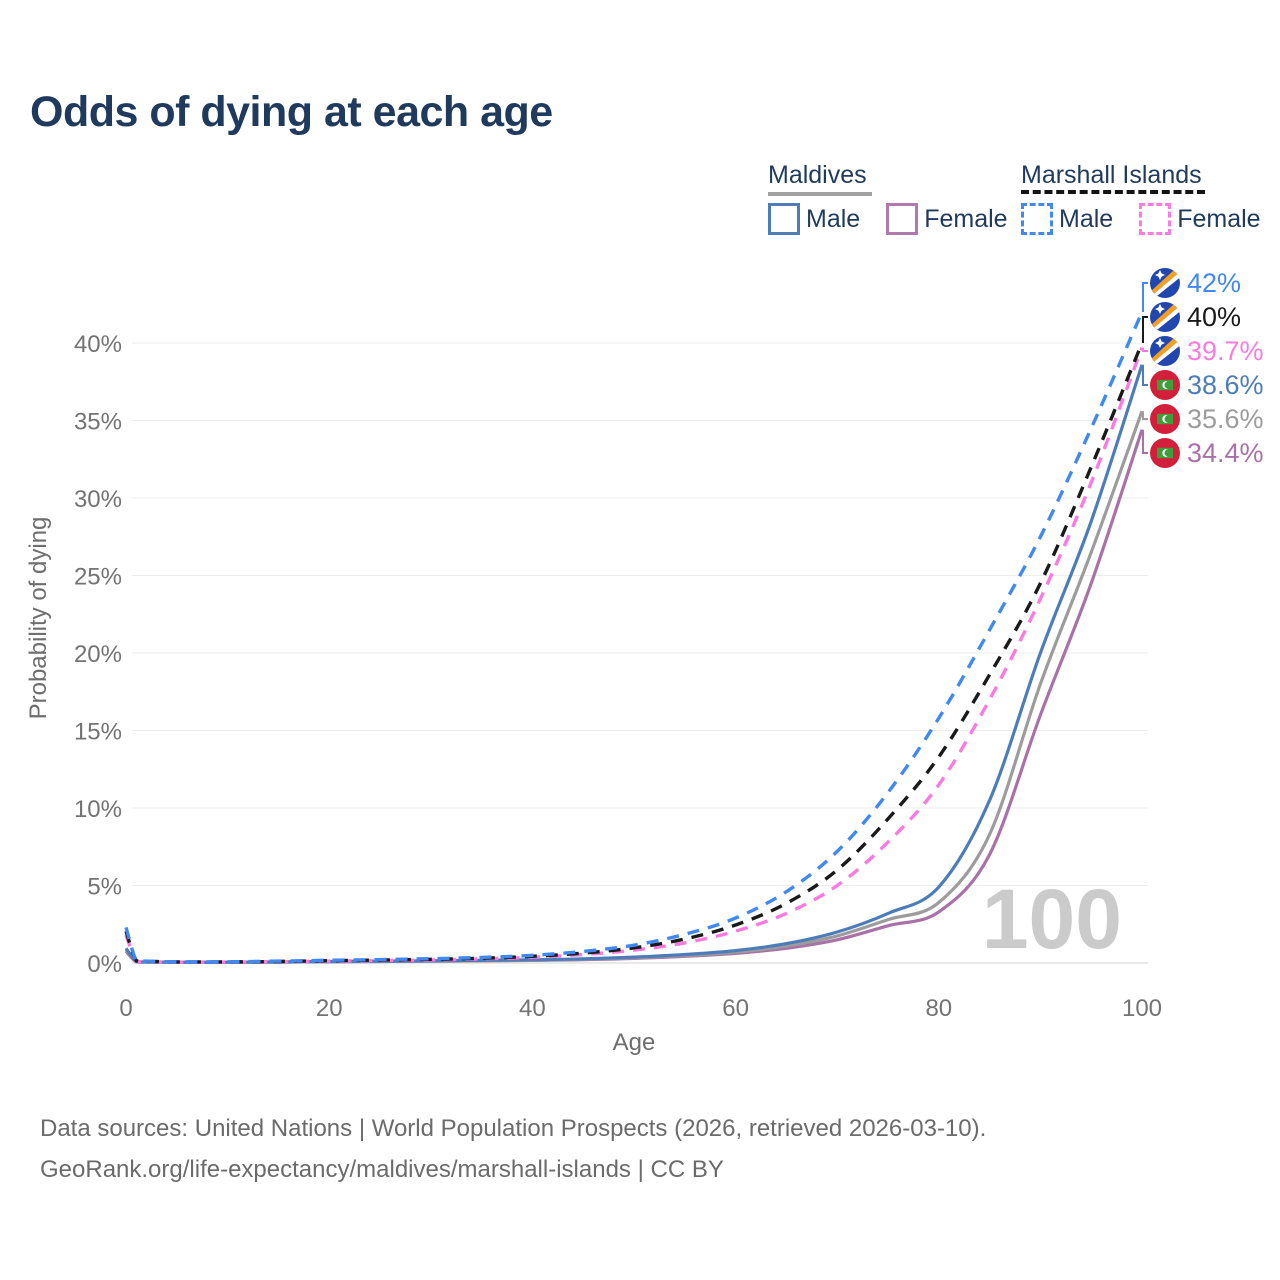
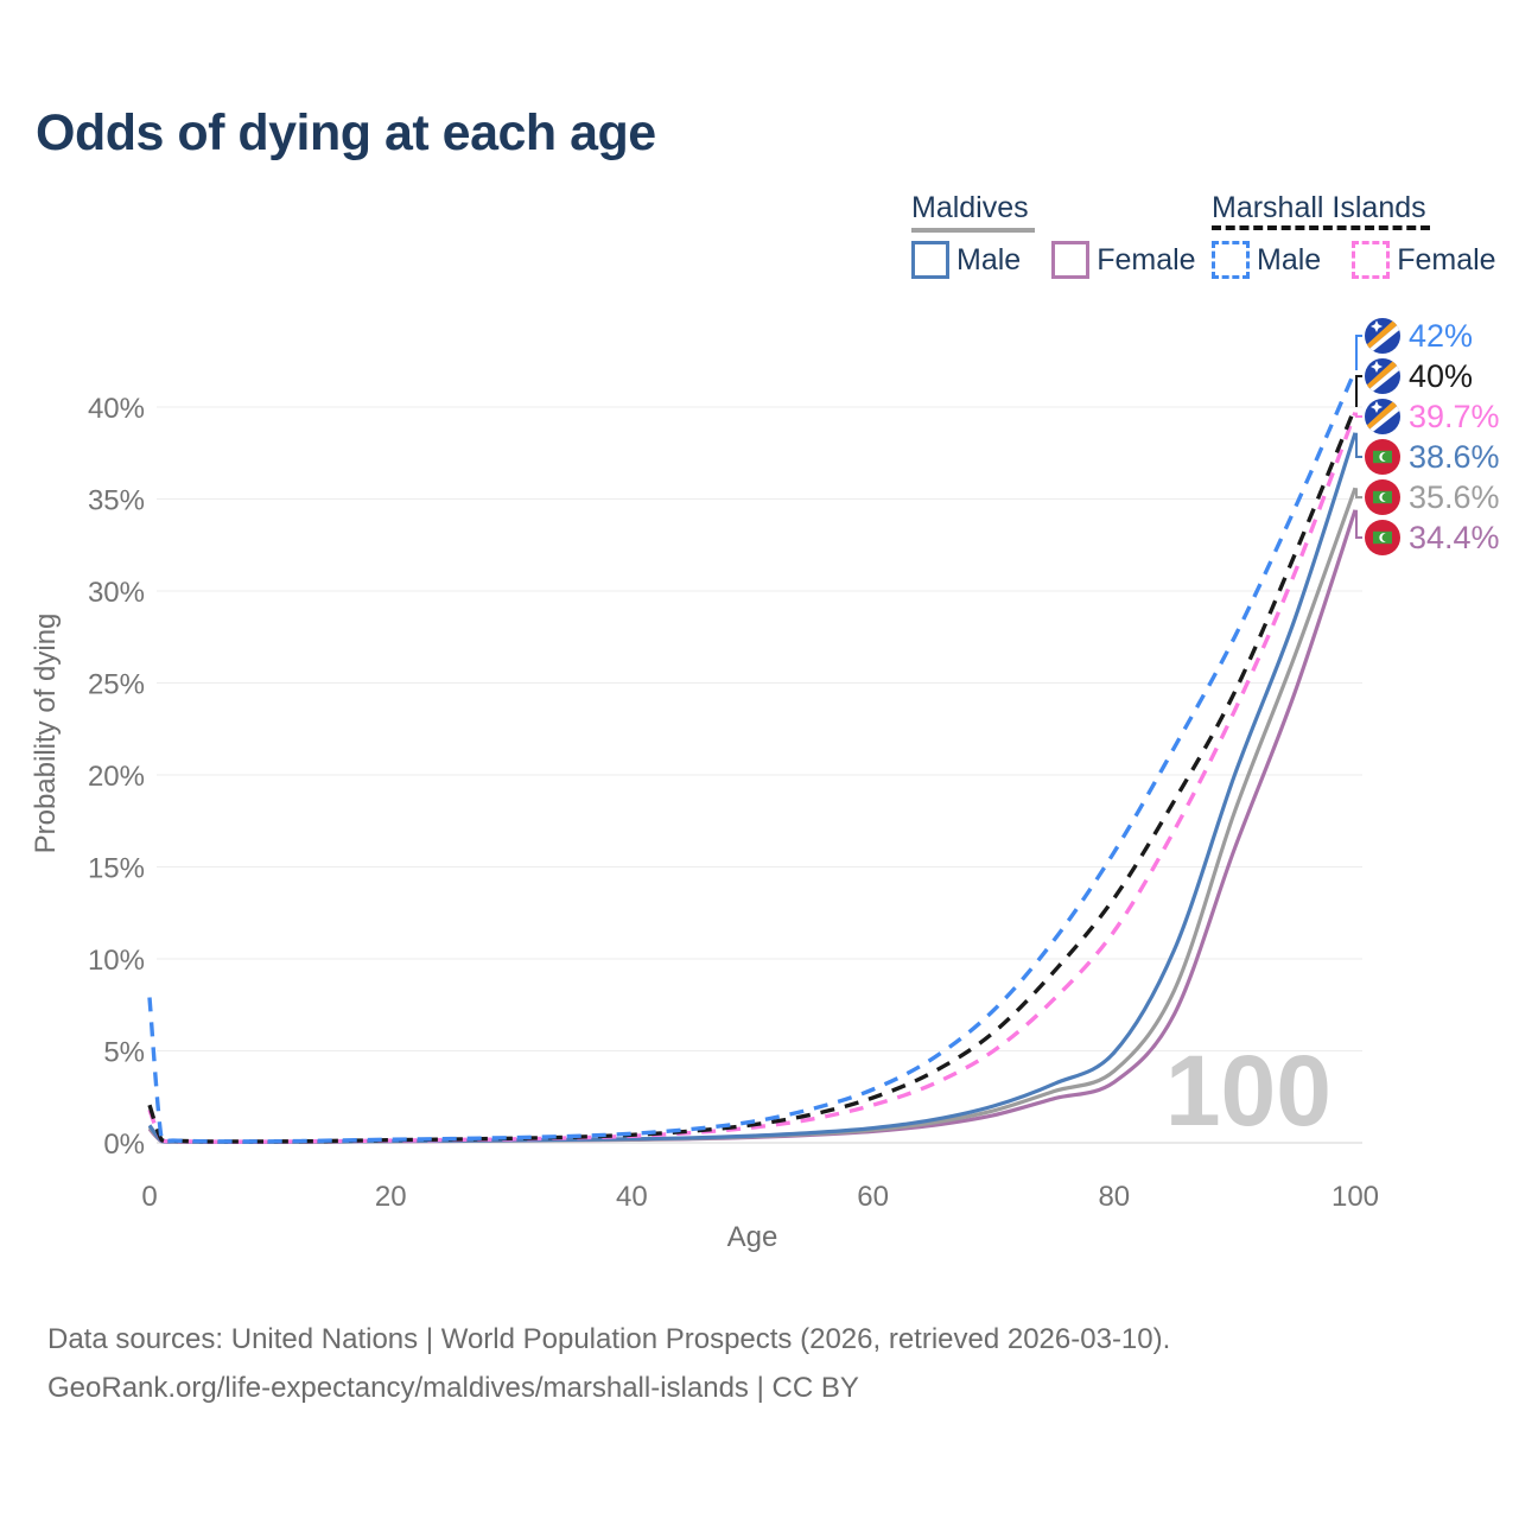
Marshall Islands Male/0: 2.3% -> 7.9%
